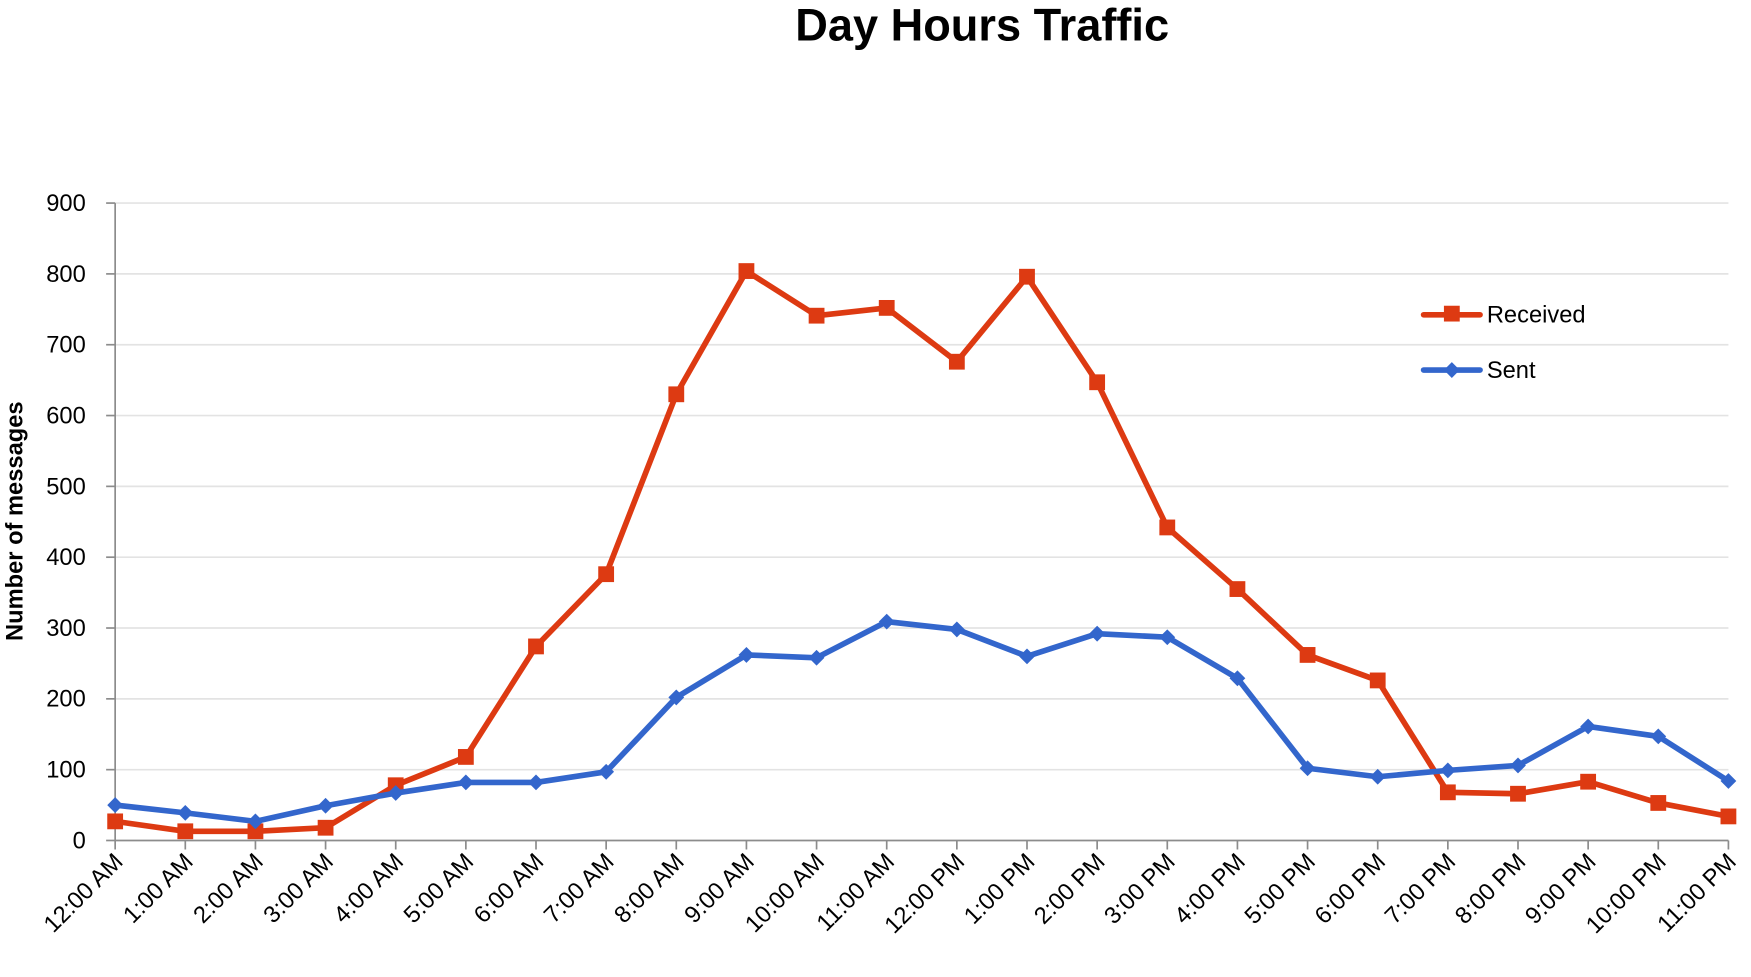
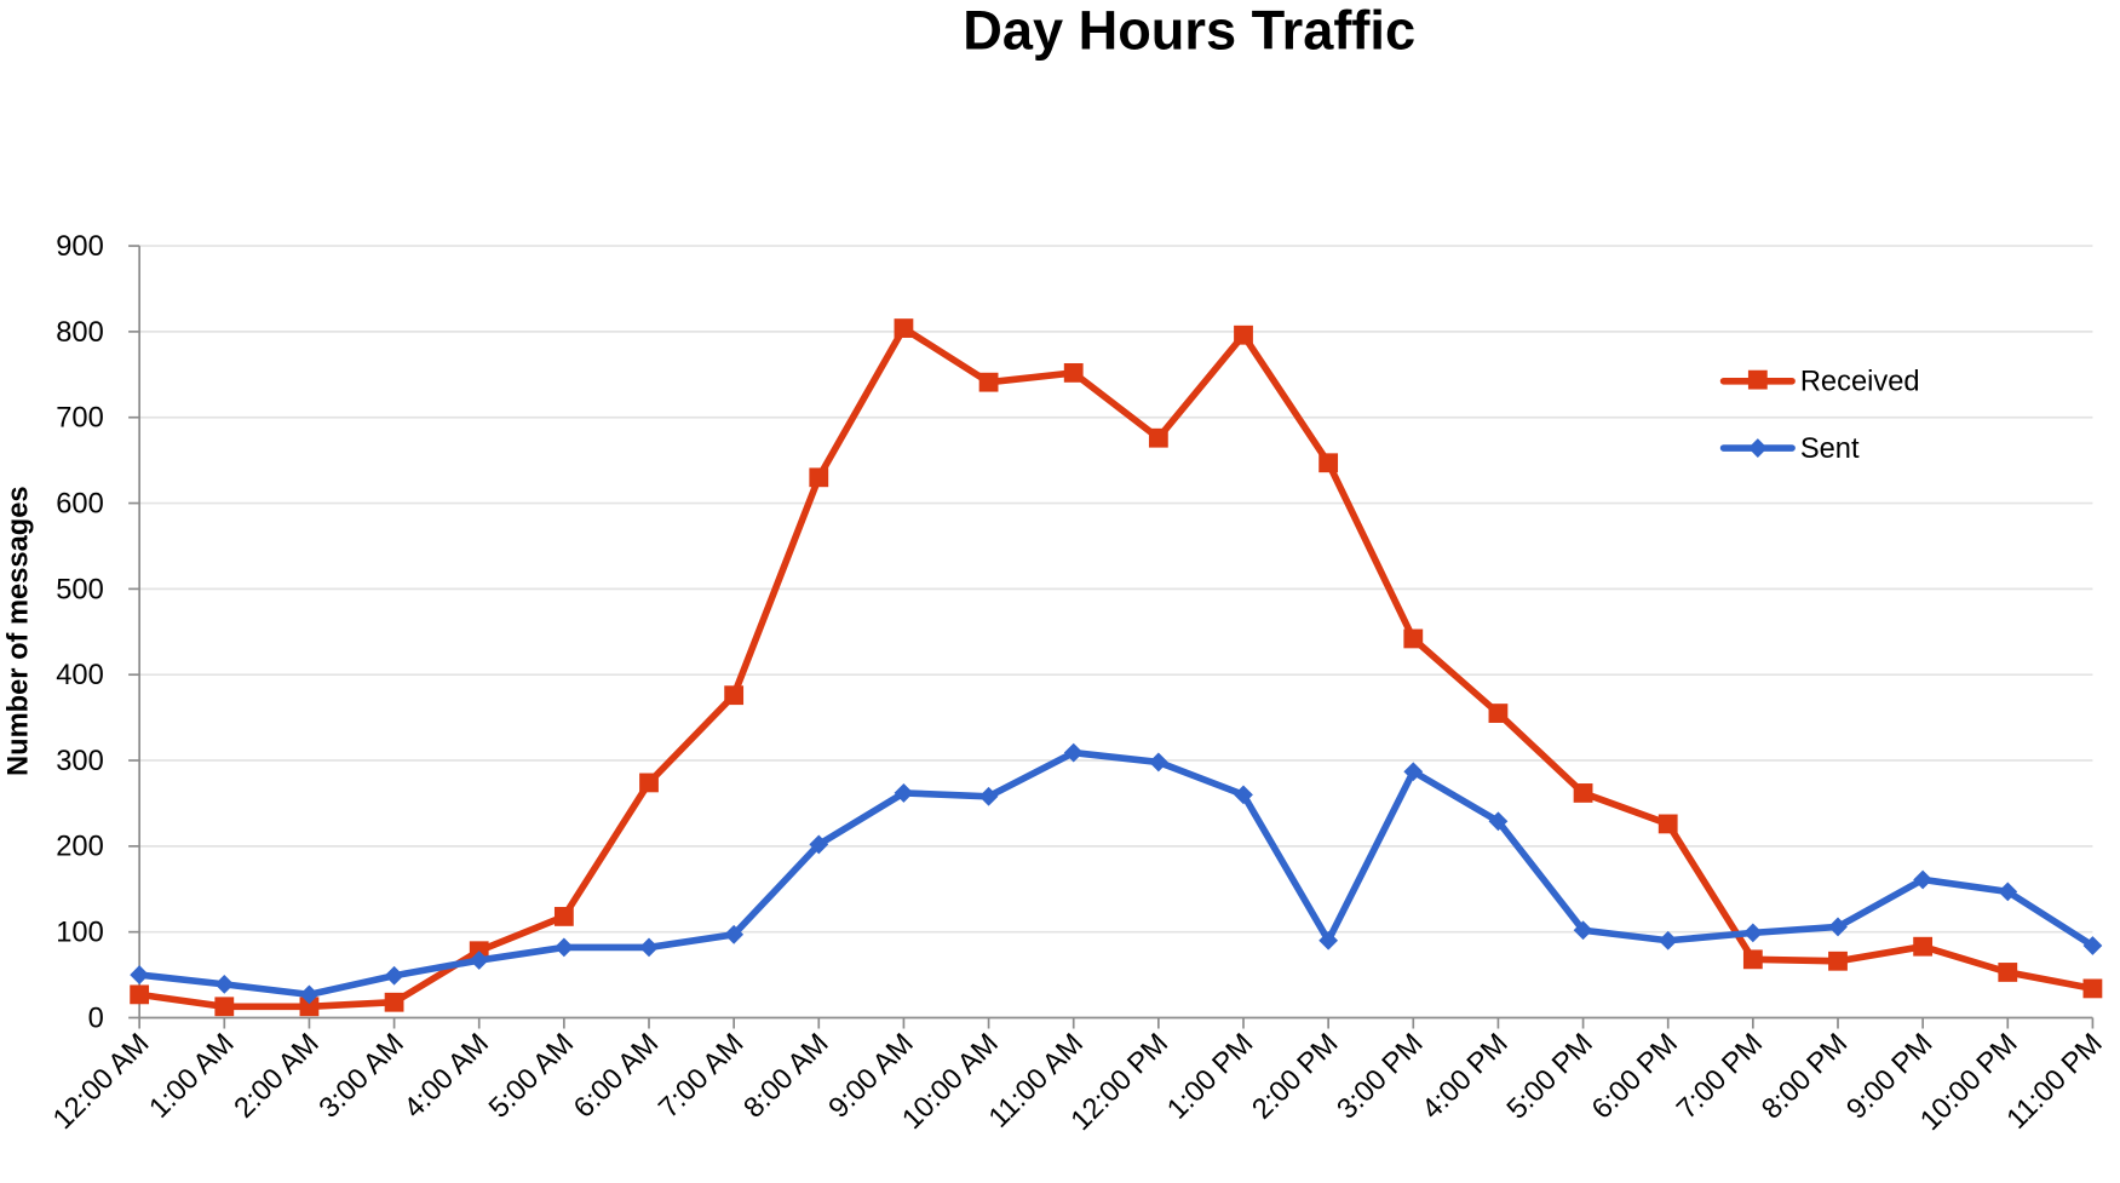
Sent/2:00 PM: 290 -> 90
